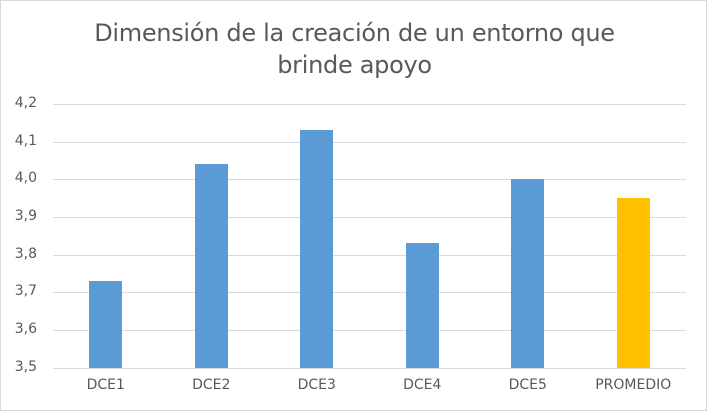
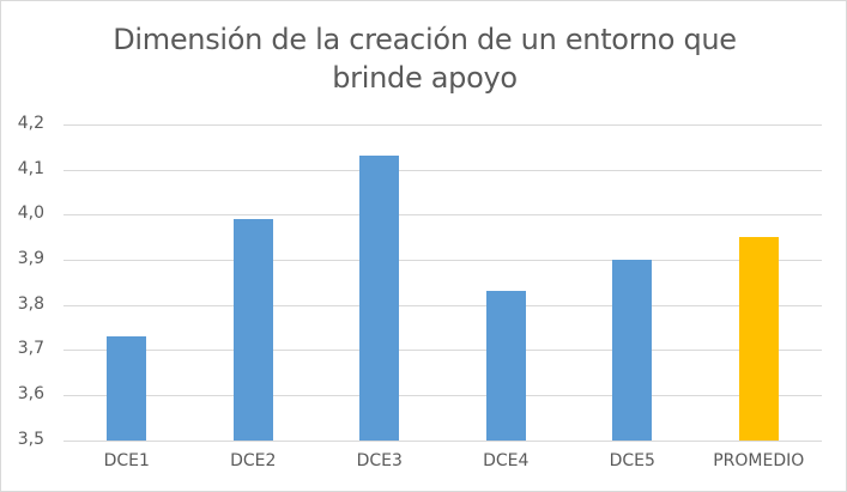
DCE2: 4,04 -> 3,99
DCE5: 4,00 -> 3,90
